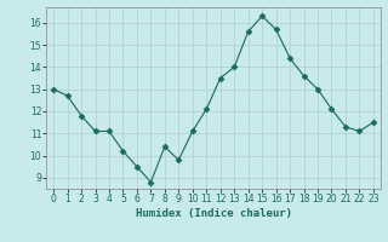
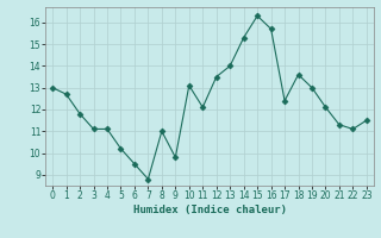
8: 10.4 -> 11.0
10: 11.1 -> 13.1
14: 15.6 -> 15.3
17: 14.4 -> 12.4
